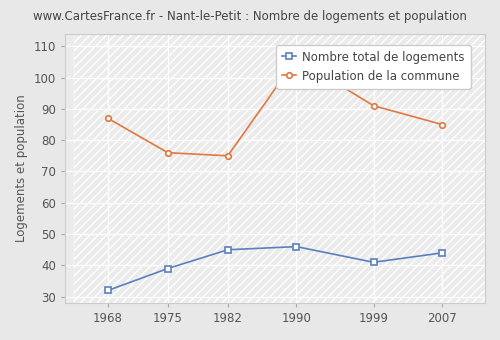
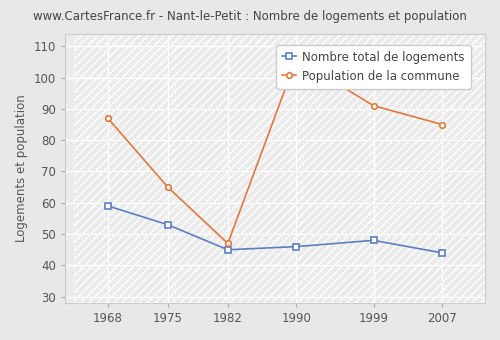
Nombre total de logements/1968: 32 -> 59
Nombre total de logements/1975: 39 -> 53
Population de la commune/1975: 76 -> 65
Population de la commune/1982: 75 -> 47
Nombre total de logements/1999: 41 -> 48
